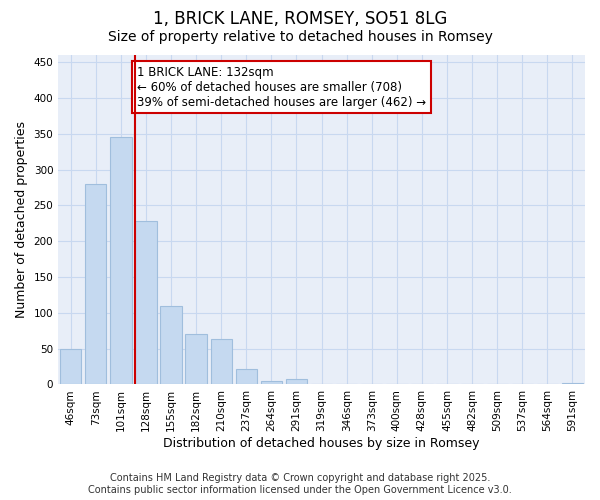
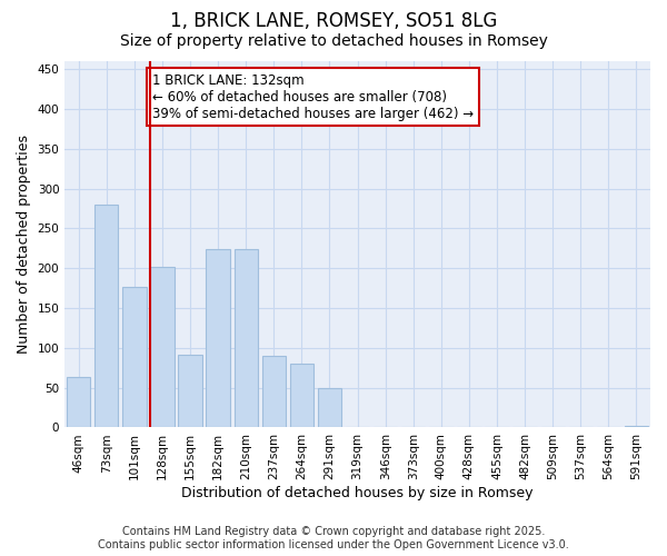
46sqm: 50 -> 64
101sqm: 345 -> 176
128sqm: 228 -> 202
155sqm: 110 -> 92
182sqm: 70 -> 224
210sqm: 63 -> 224
237sqm: 22 -> 90
264sqm: 5 -> 80
291sqm: 7 -> 50
